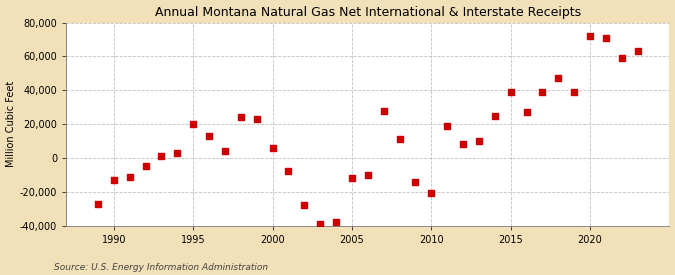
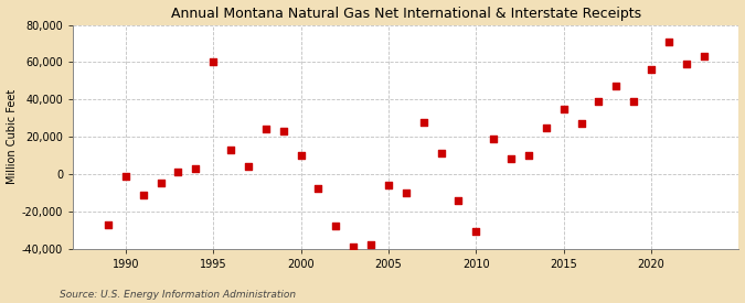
1990: -13,000 -> -1,000
1995: 20,000 -> 60,000
2000: 6,000 -> 10,000
2005: -12,000 -> -6,000
2010: -21,000 -> -31,000
2015: 39,000 -> 35,000
2020: 72,000 -> 56,000
